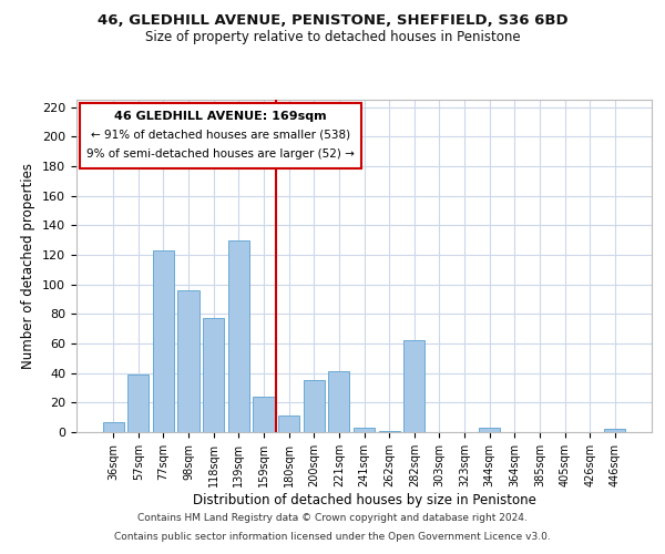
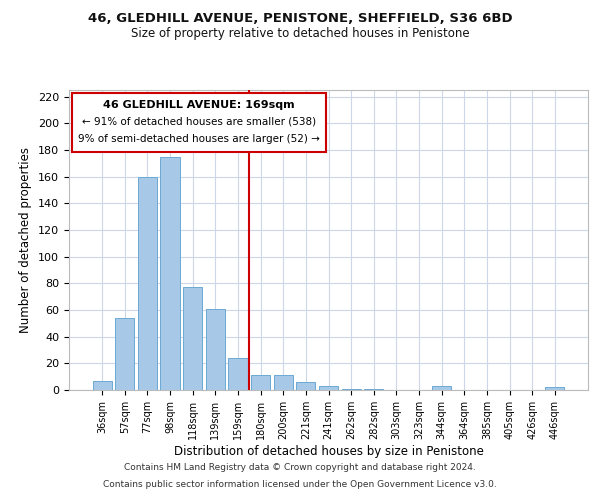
57sqm: 39 -> 54
77sqm: 123 -> 160
98sqm: 96 -> 175
139sqm: 130 -> 61
200sqm: 35 -> 11
221sqm: 41 -> 6
282sqm: 62 -> 1
